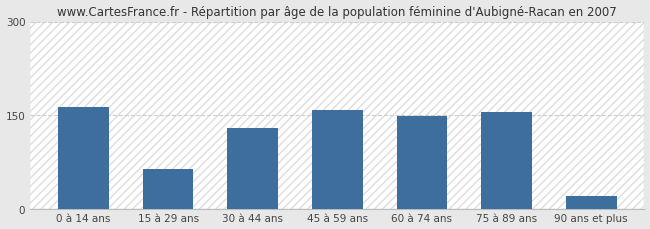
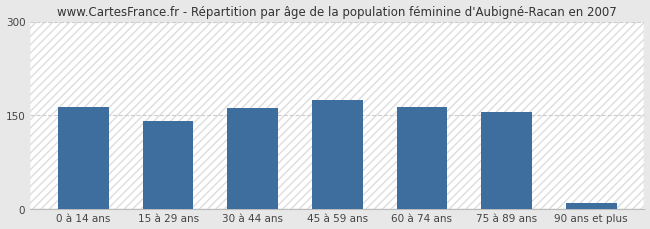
15 à 29 ans: 64 -> 141
30 à 44 ans: 130 -> 162
45 à 59 ans: 158 -> 174
60 à 74 ans: 148 -> 163
90 ans et plus: 20 -> 9
